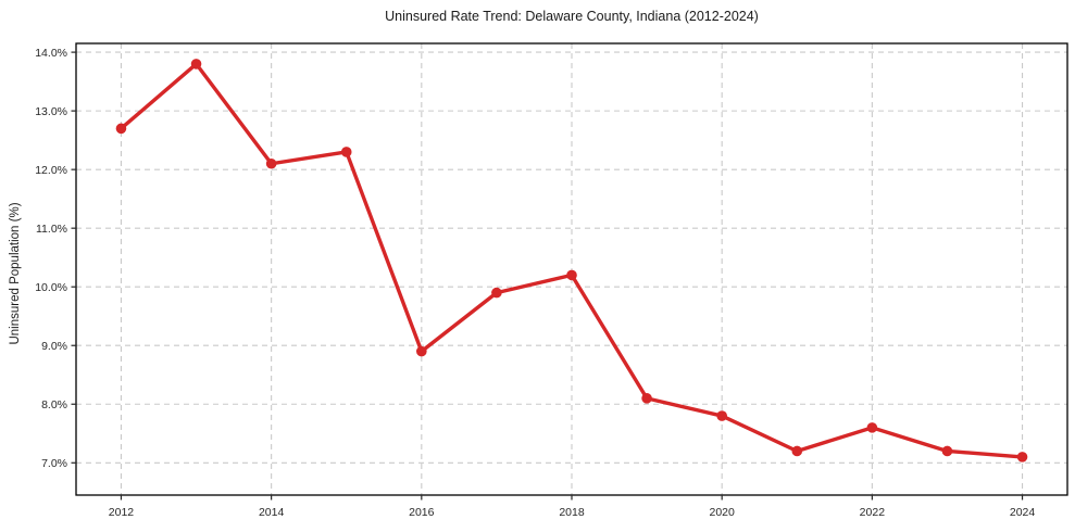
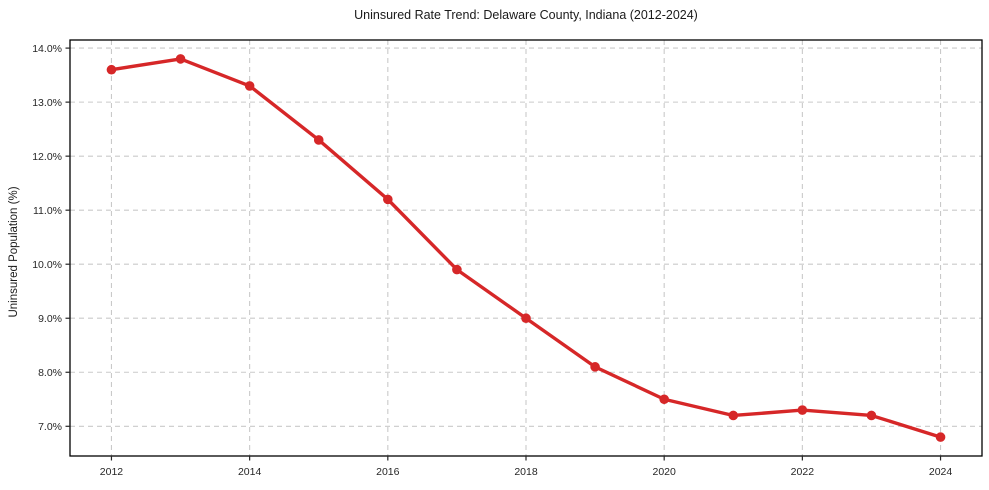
2012: 12.7% -> 13.6%
2014: 12.1% -> 13.3%
2016: 8.9% -> 11.2%
2018: 10.2% -> 9.0%
2020: 7.8% -> 7.5%
2022: 7.6% -> 7.3%
2024: 7.1% -> 6.8%
